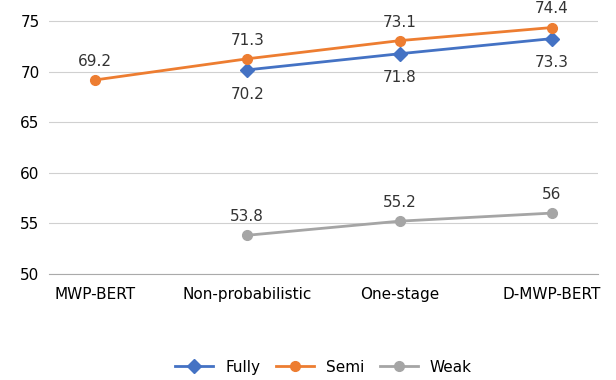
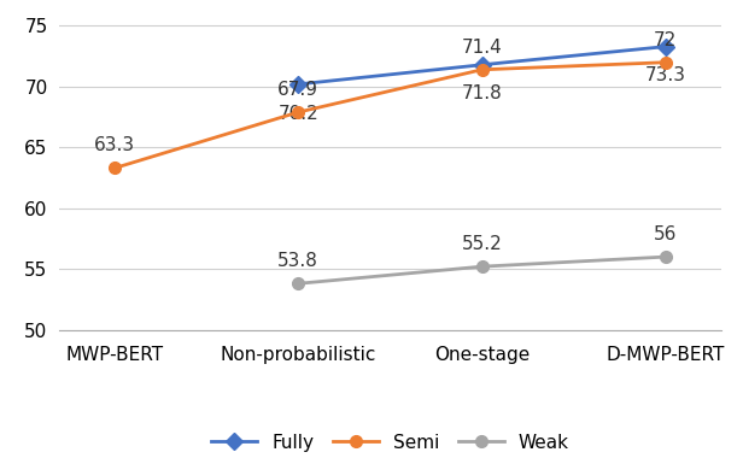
Semi/MWP-BERT: 69.2 -> 63.3
Semi/Non-probabilistic: 71.3 -> 67.9
Semi/One-stage: 73.1 -> 71.4
Semi/D-MWP-BERT: 74.4 -> 72
